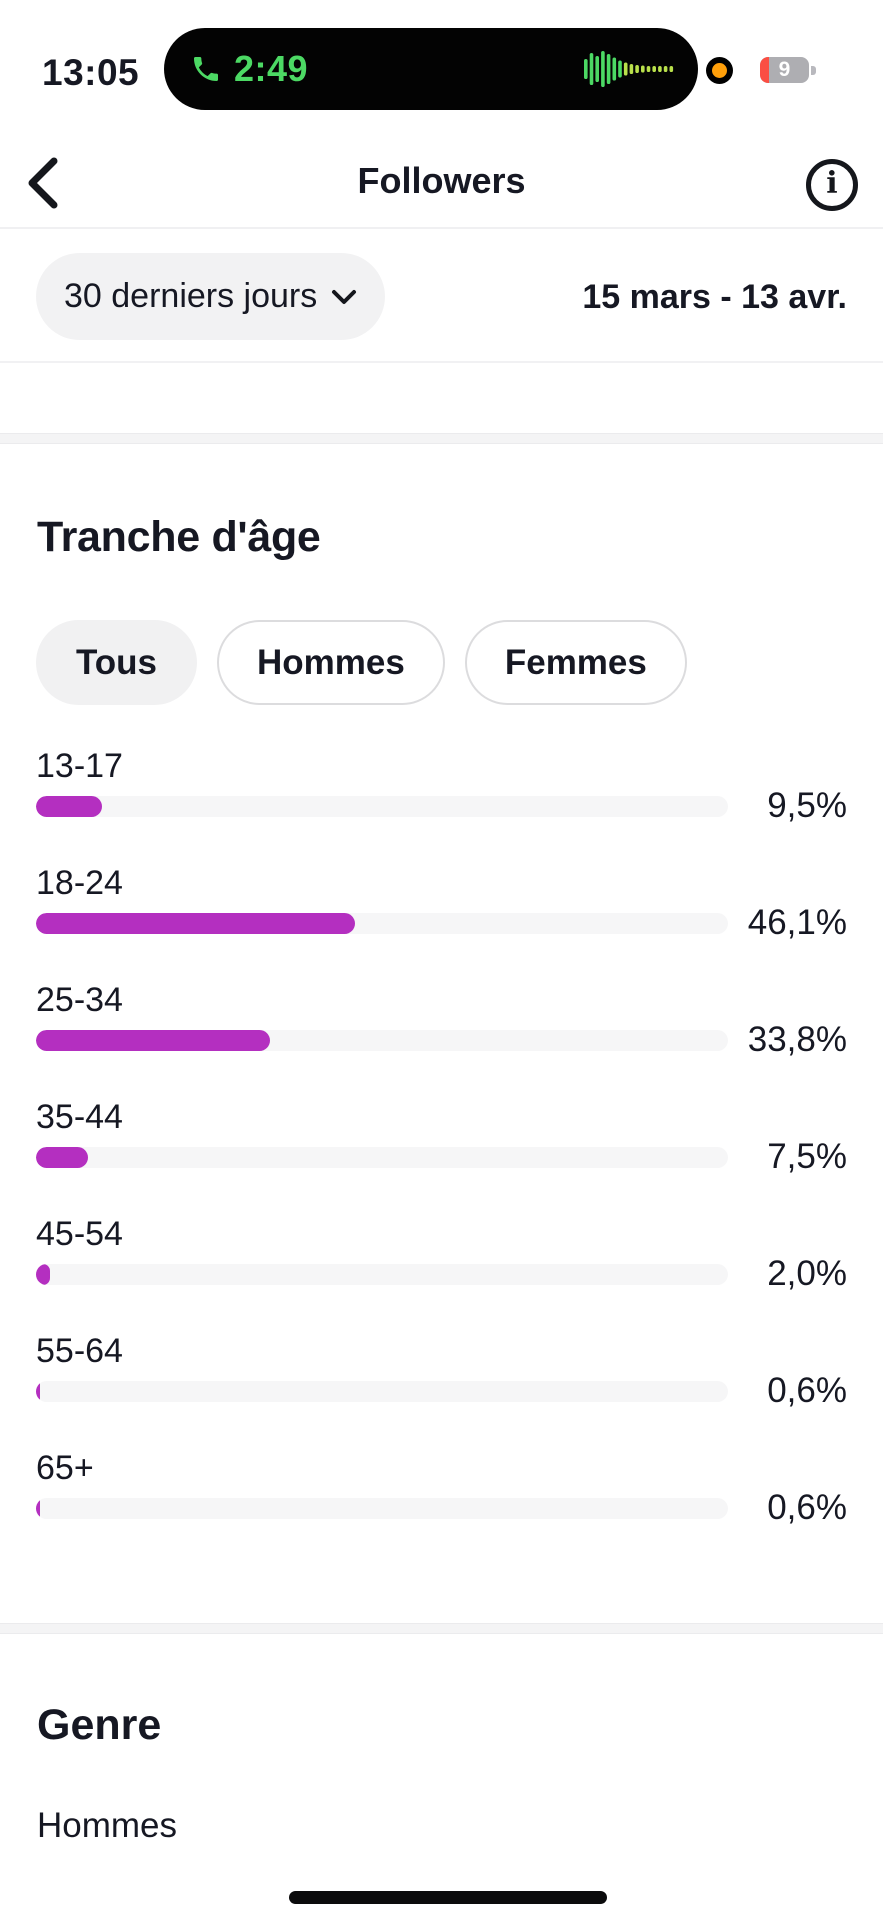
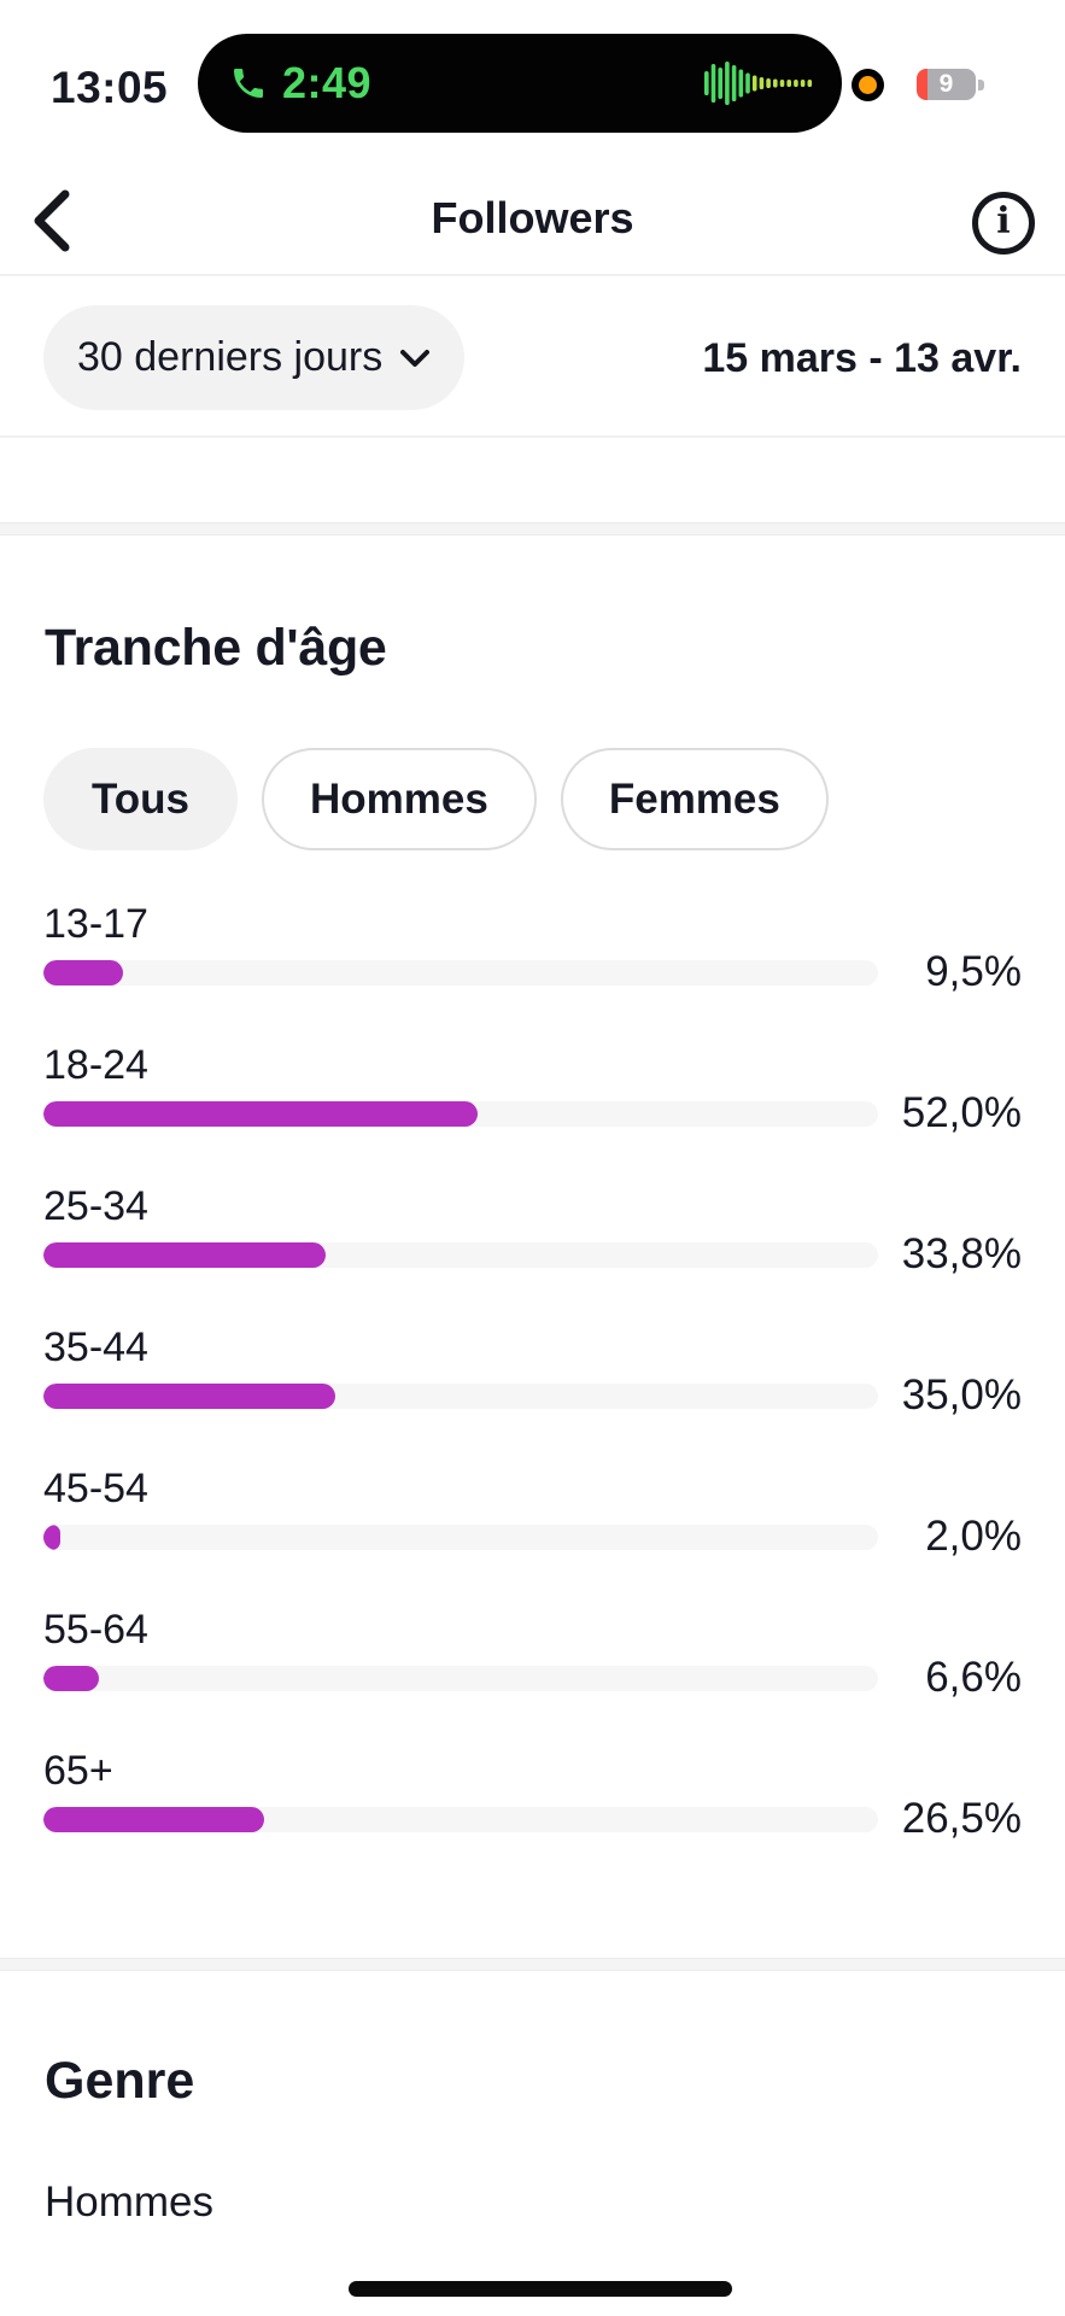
18-24: 46,1% -> 52,0%
35-44: 7,5% -> 35,0%
55-64: 0,6% -> 6,6%
65+: 0,6% -> 26,5%
